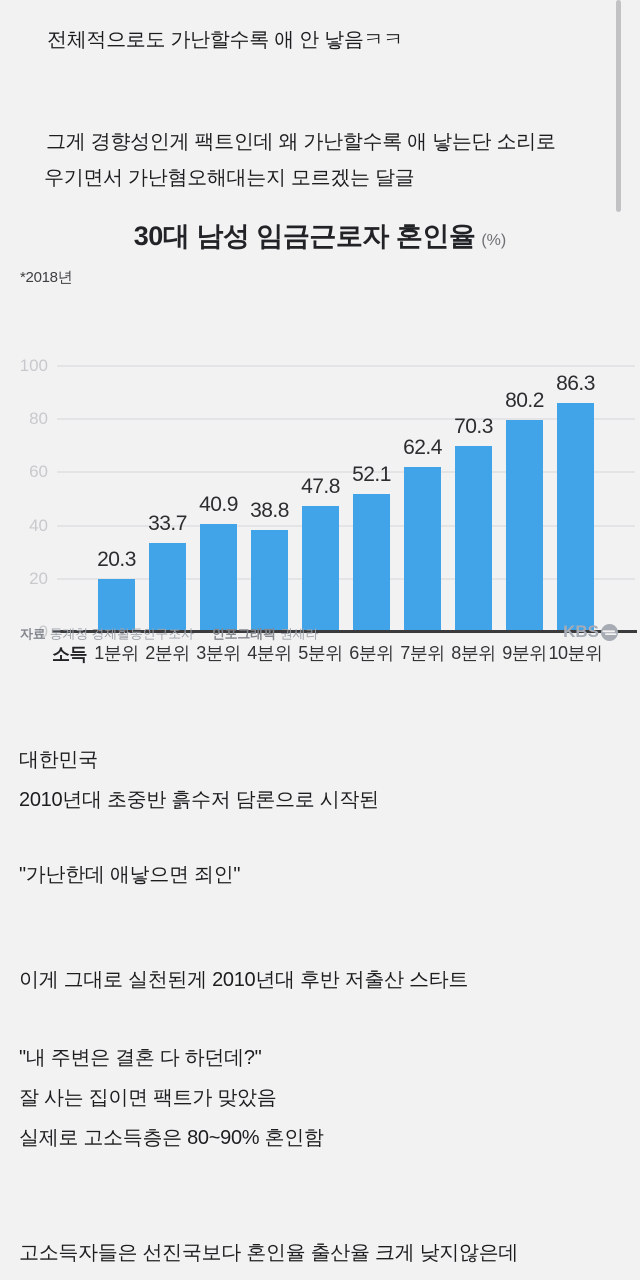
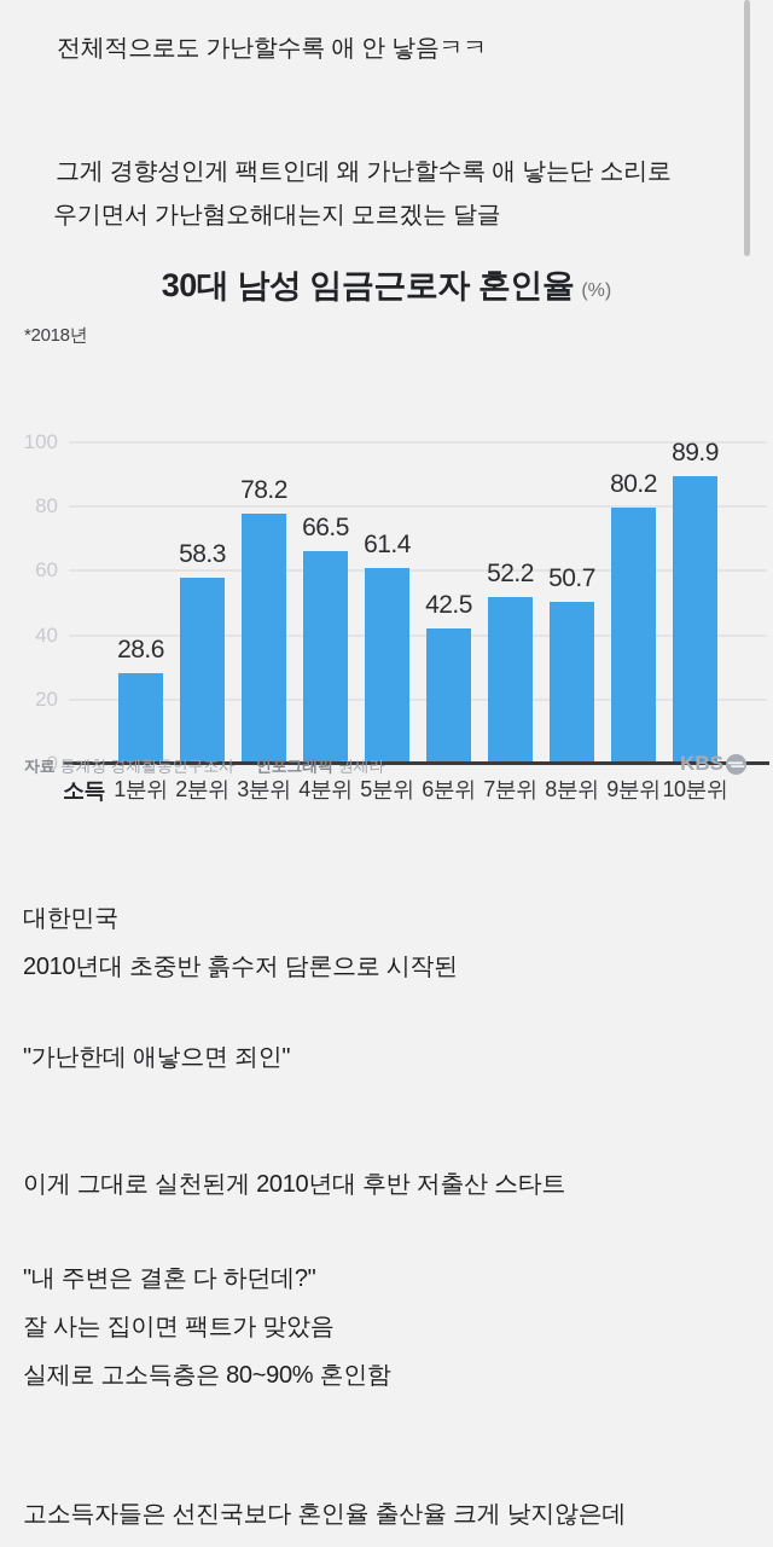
1분위: 20.3 -> 28.6
2분위: 33.7 -> 58.3
3분위: 40.9 -> 78.2
4분위: 38.8 -> 66.5
5분위: 47.8 -> 61.4
6분위: 52.1 -> 42.5
7분위: 62.4 -> 52.2
8분위: 70.3 -> 50.7
10분위: 86.3 -> 89.9
